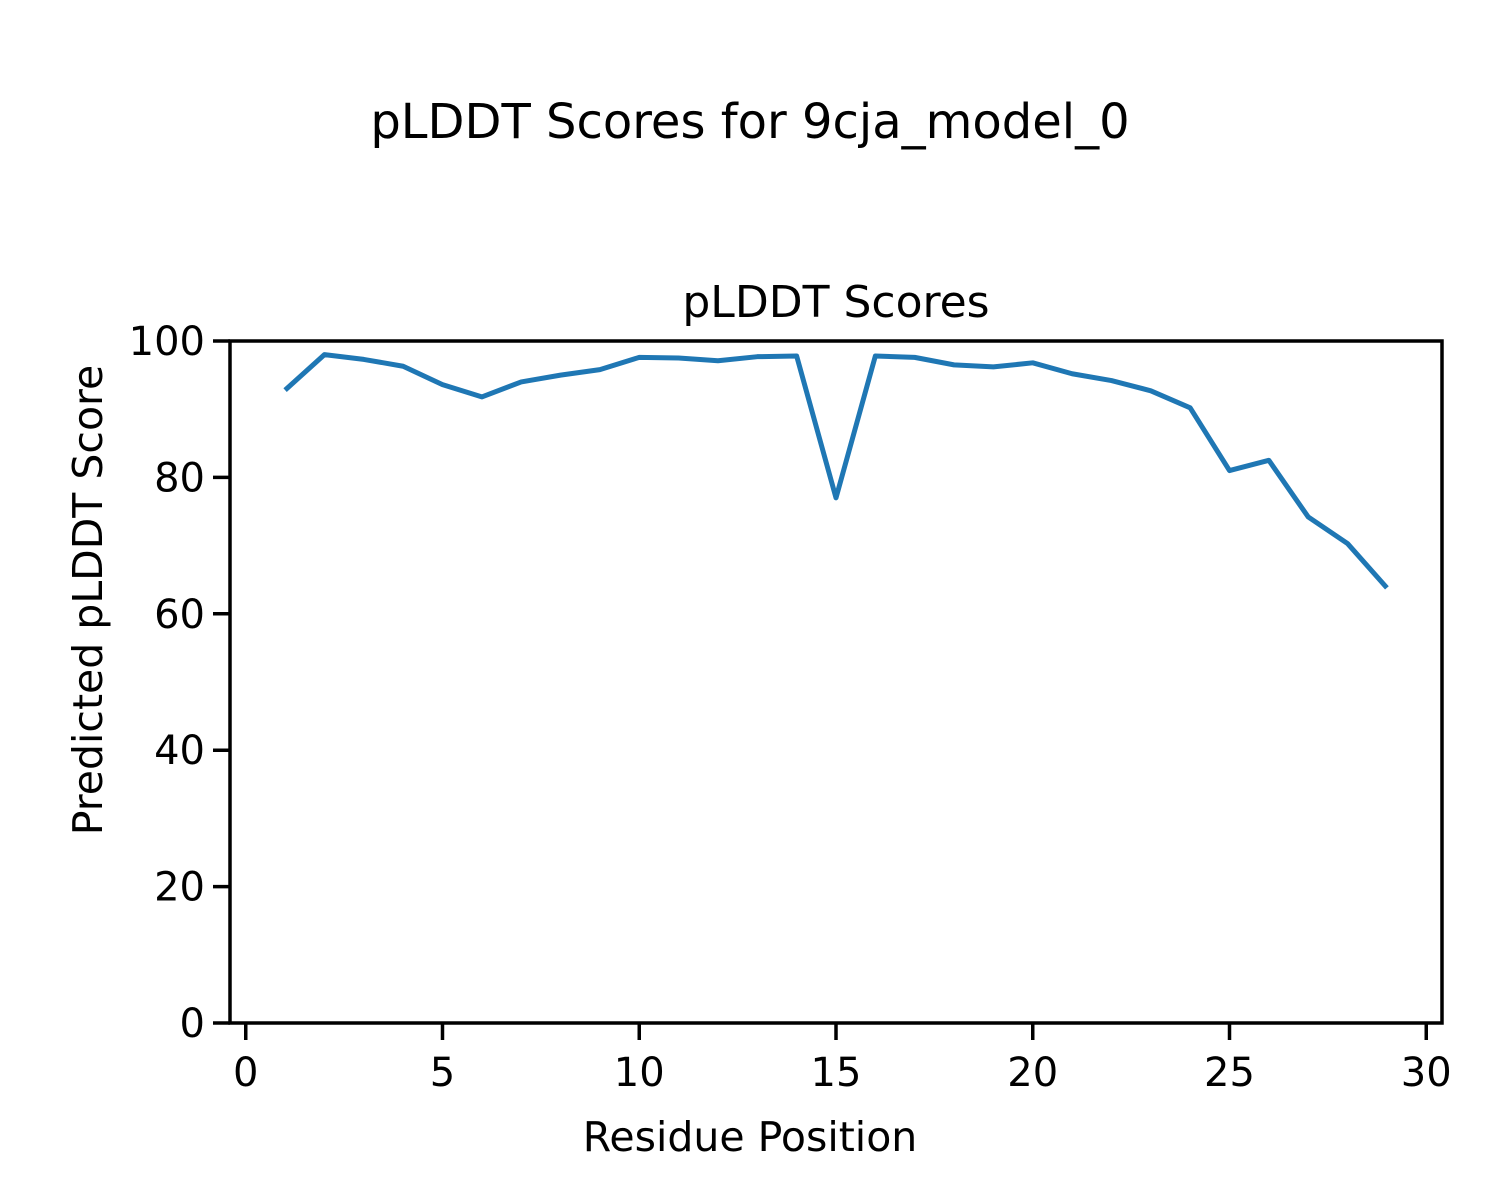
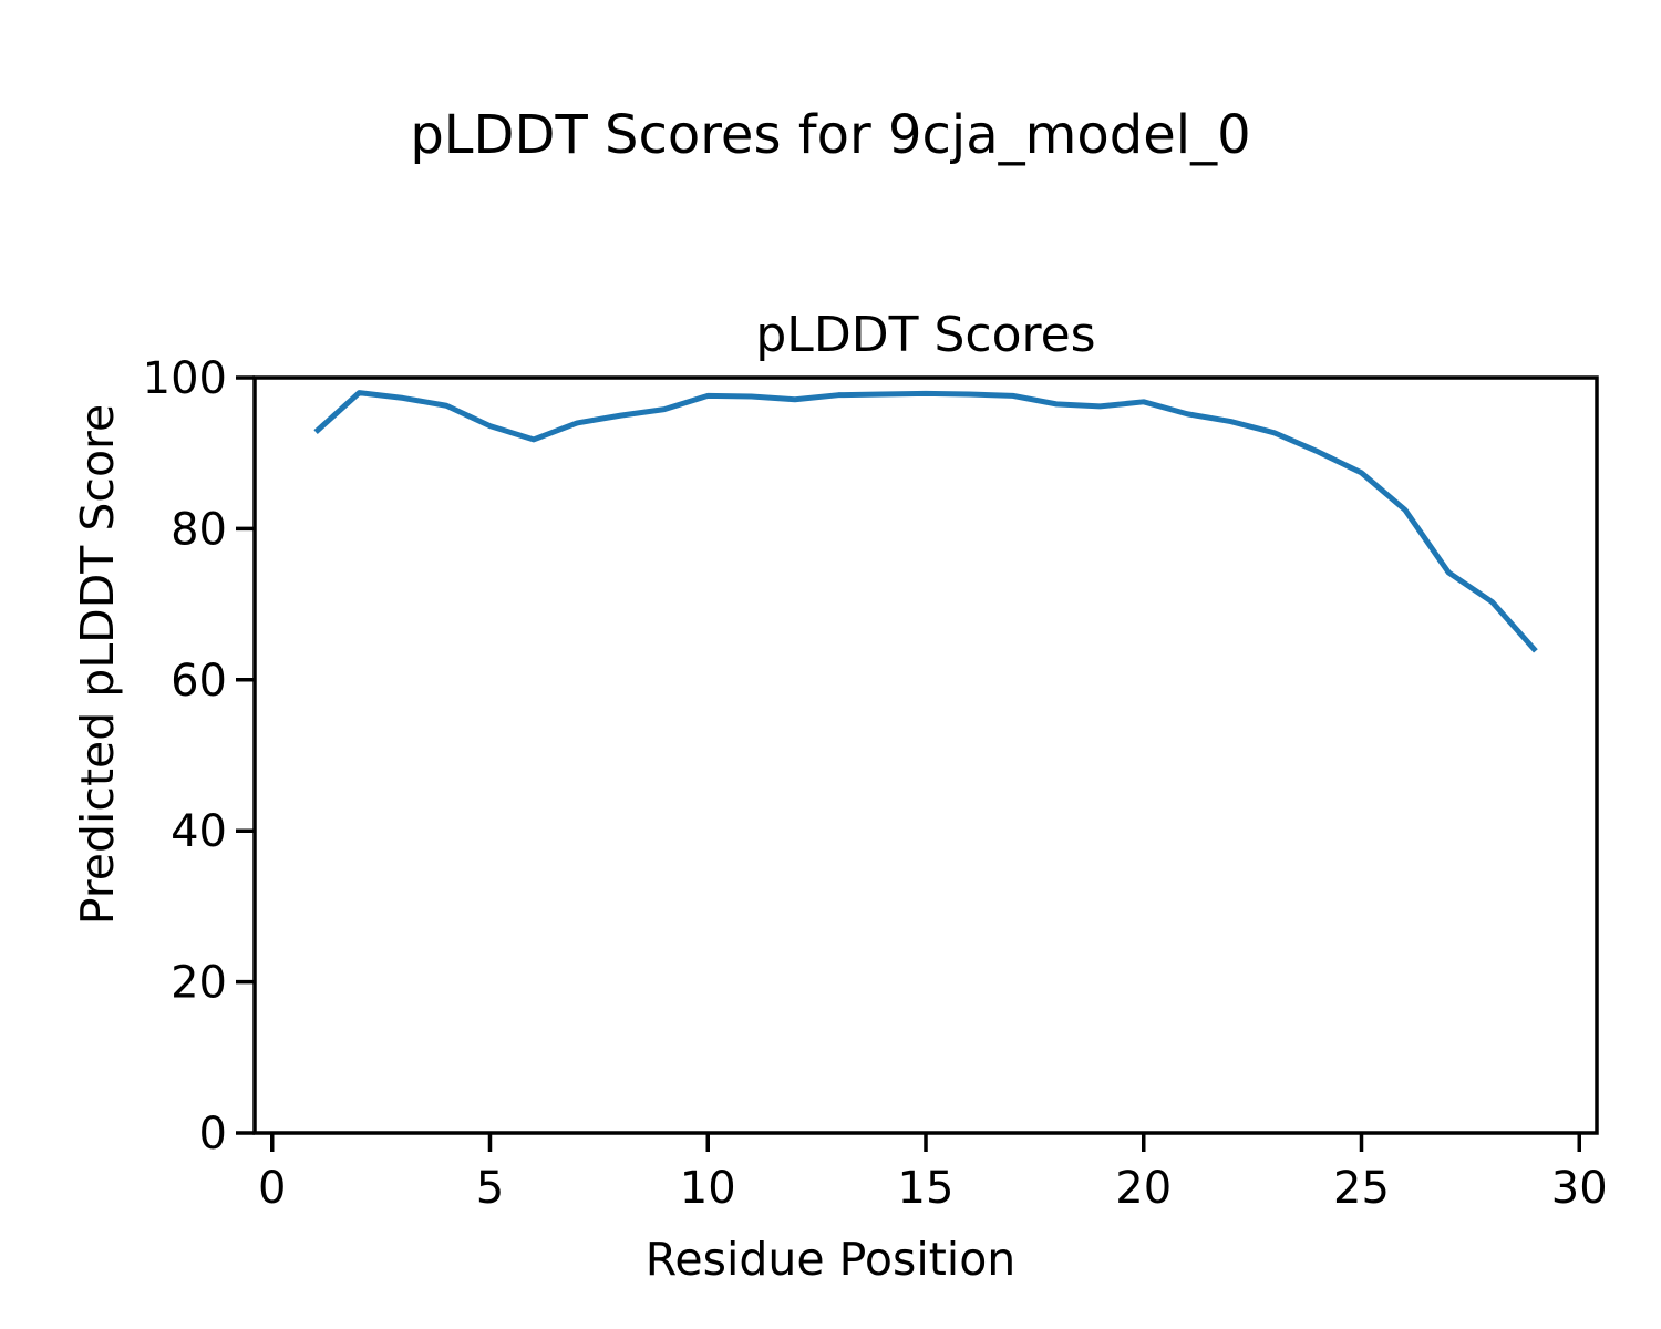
15: 77 -> 98
25: 81 -> 87
